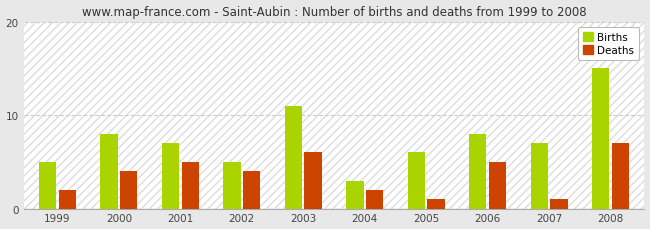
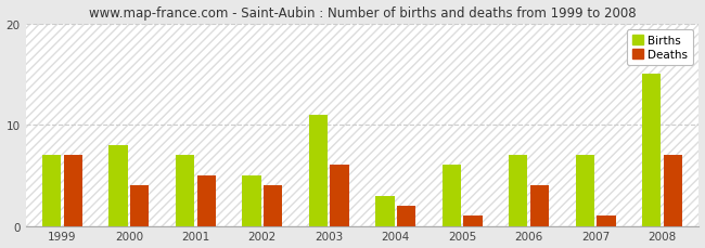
Births/1999: 5 -> 7
Deaths/1999: 2 -> 7
Births/2006: 8 -> 7
Deaths/2006: 5 -> 4
